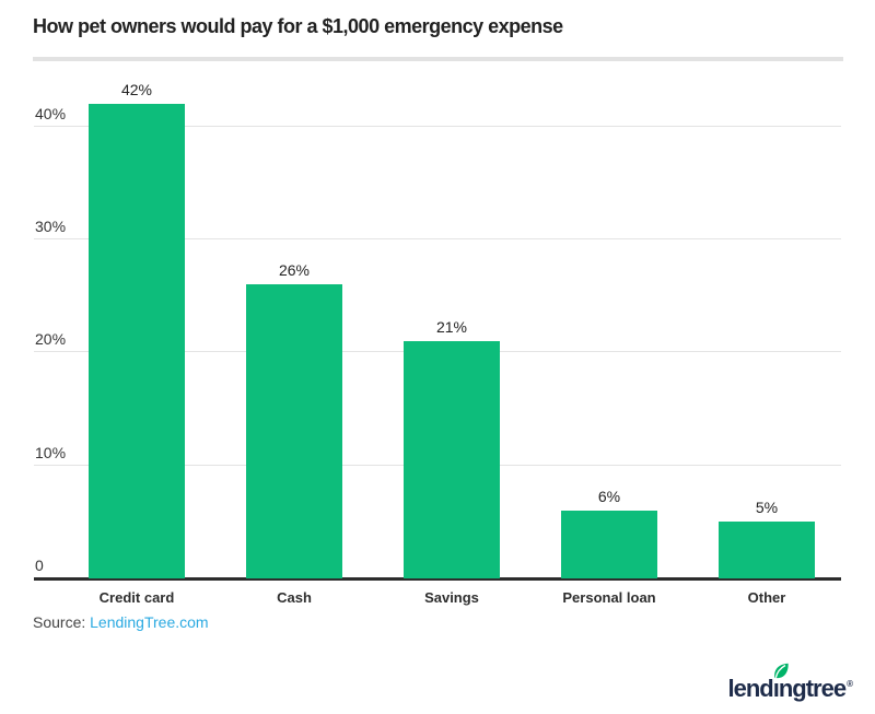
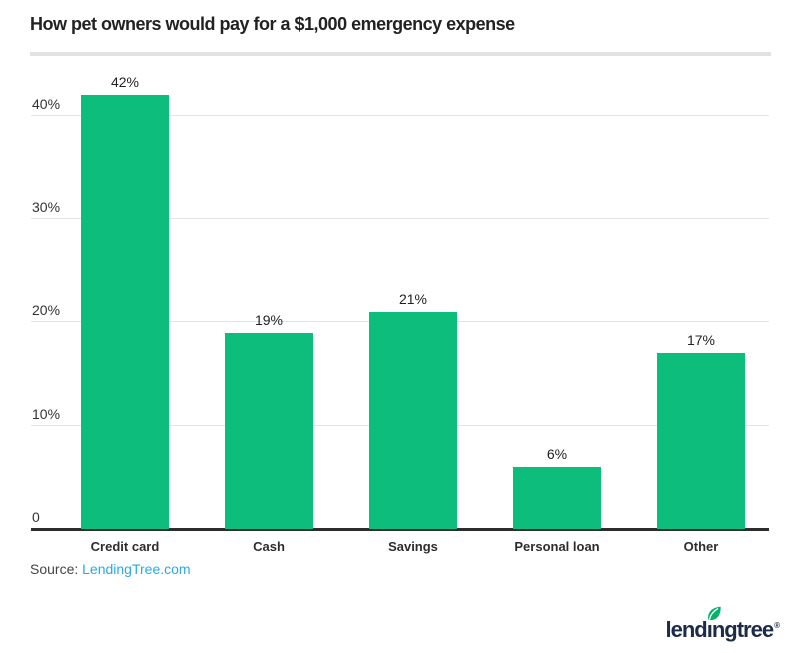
Cash: 26% -> 19%
Other: 5% -> 17%
